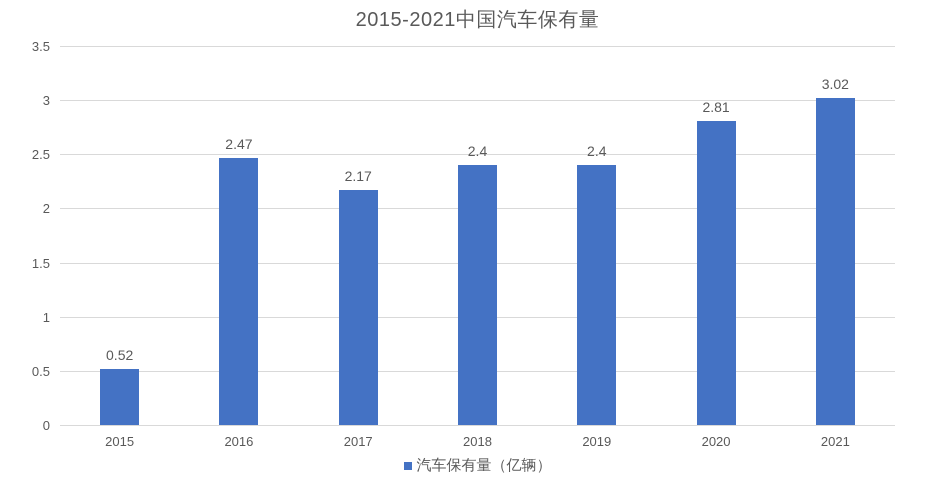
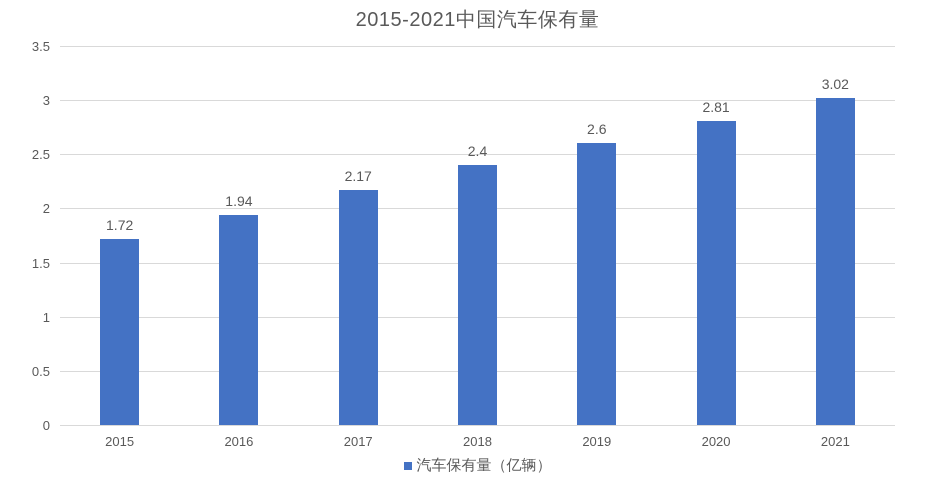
2015: 0.52 -> 1.72
2016: 2.47 -> 1.94
2019: 2.4 -> 2.6
